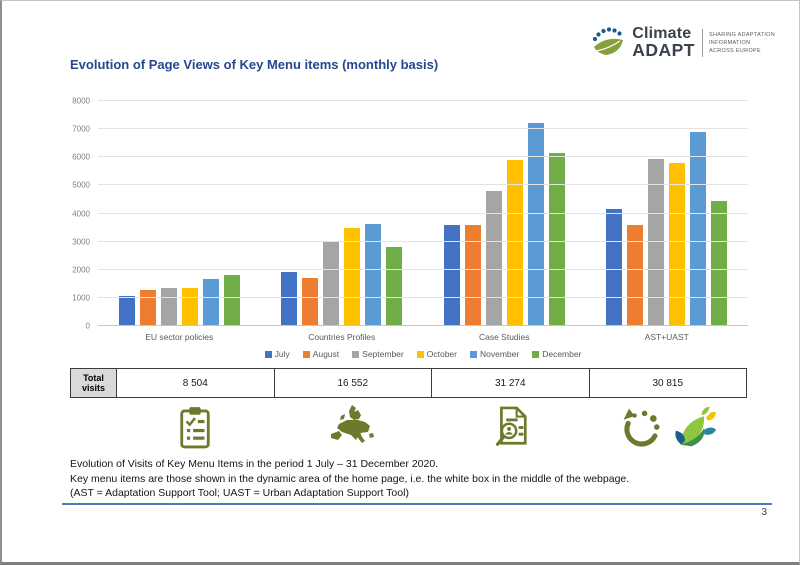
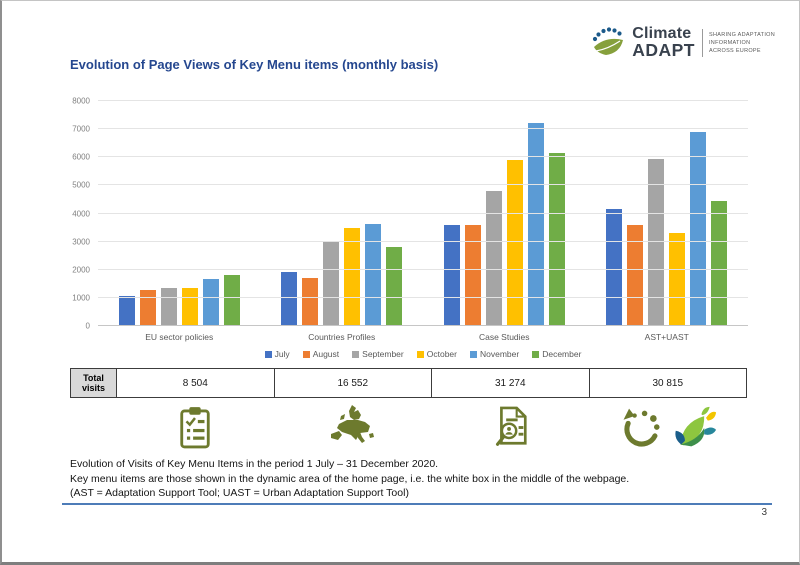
October/AST+UAST: 5800 -> 3300
